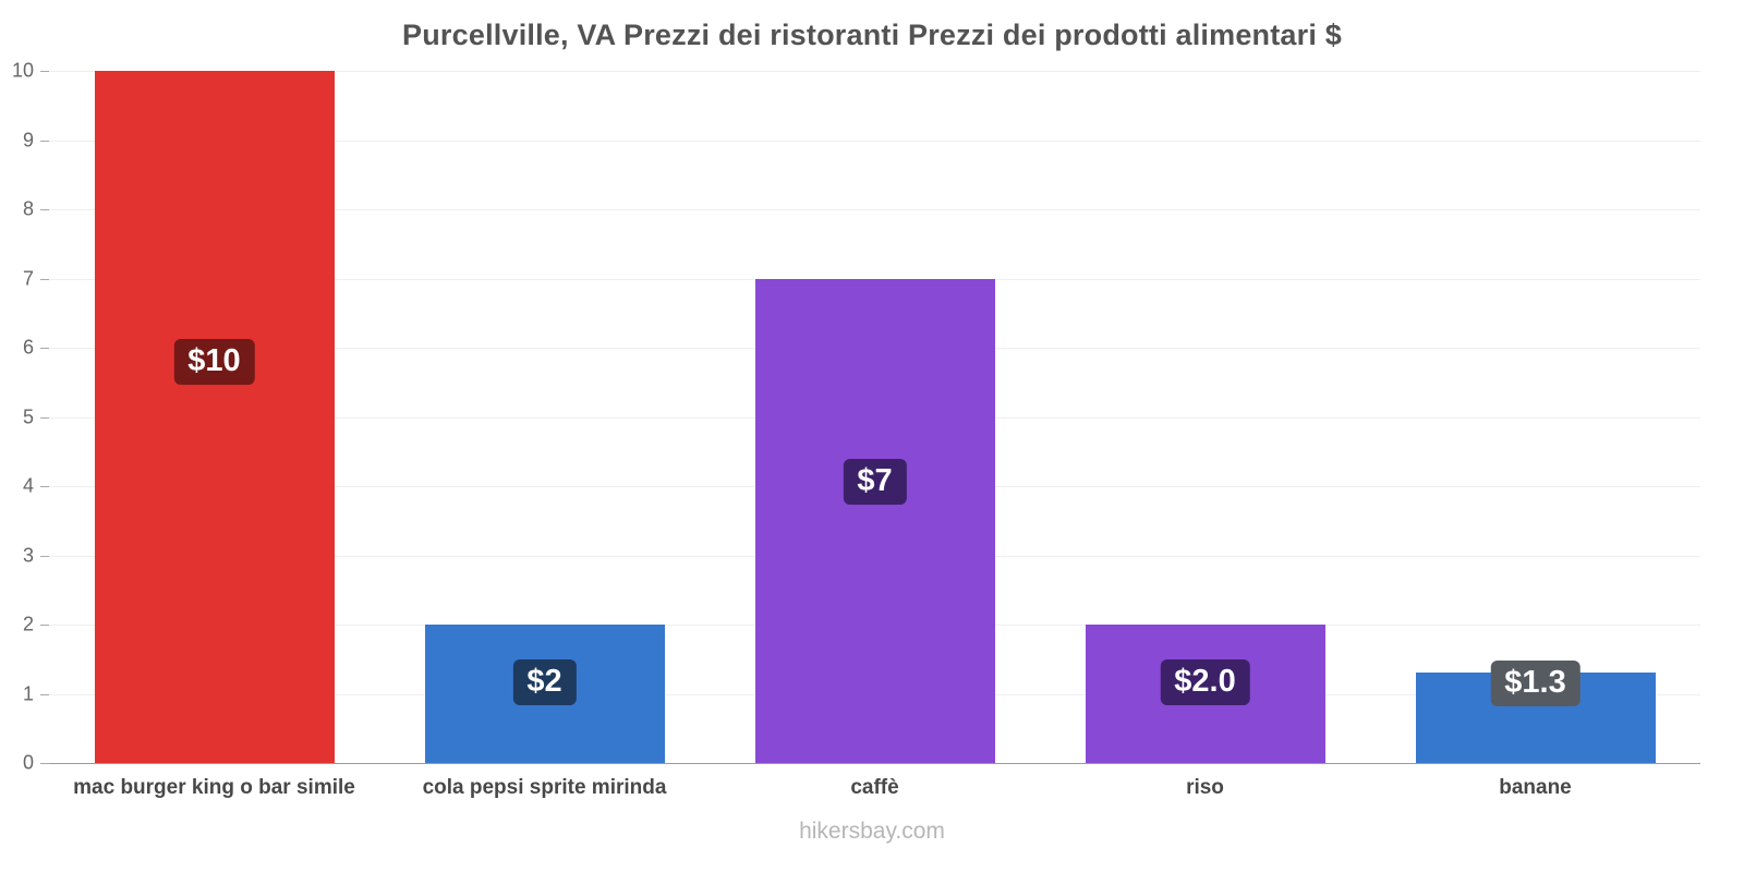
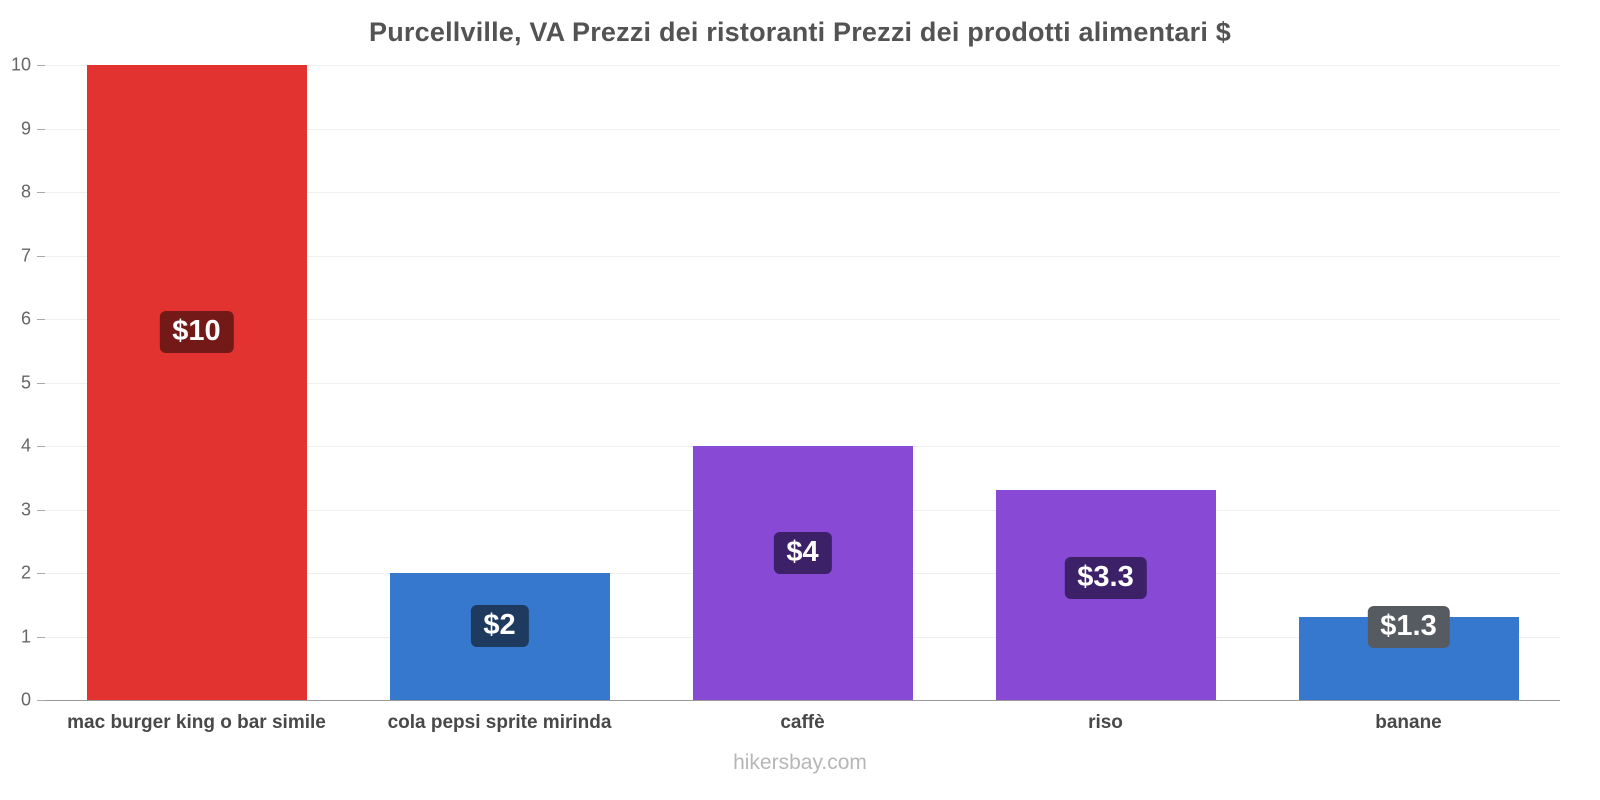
caffè: $7 -> $4
riso: $2.0 -> $3.3
